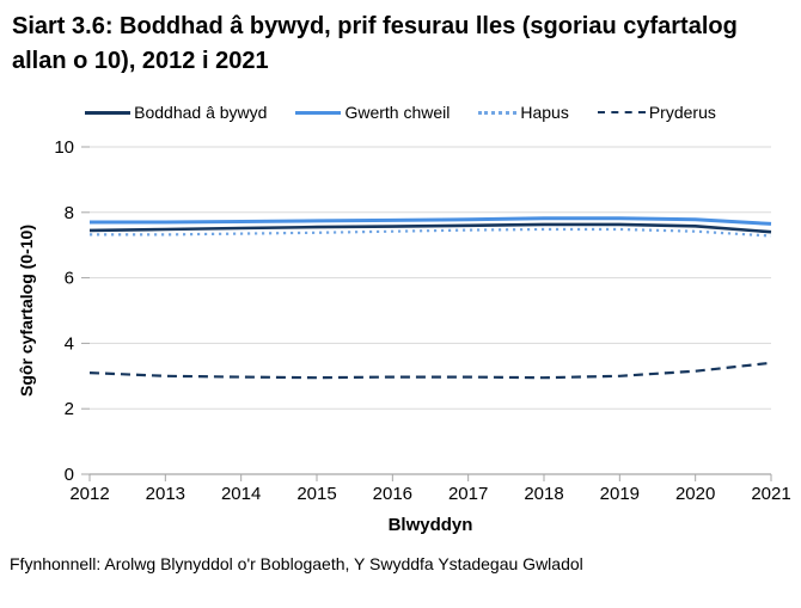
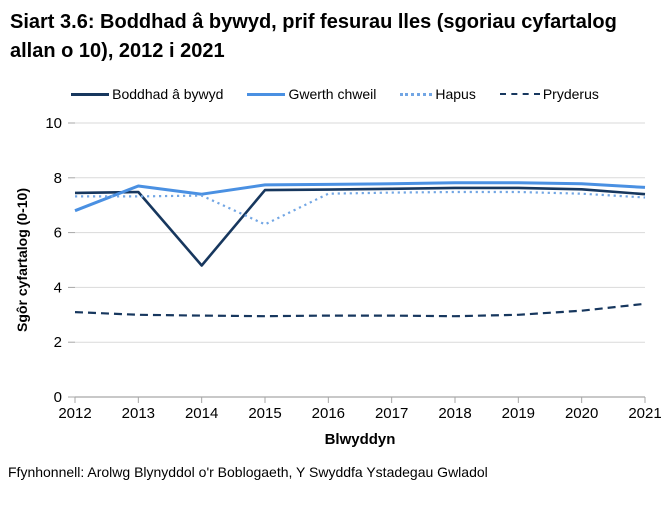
Gwerth chweil/2012: 7.7 -> 6.8
Boddhad â bywyd/2014: 7.5 -> 4.8
Gwerth chweil/2014: 7.7 -> 7.4
Hapus/2015: 7.4 -> 6.3
